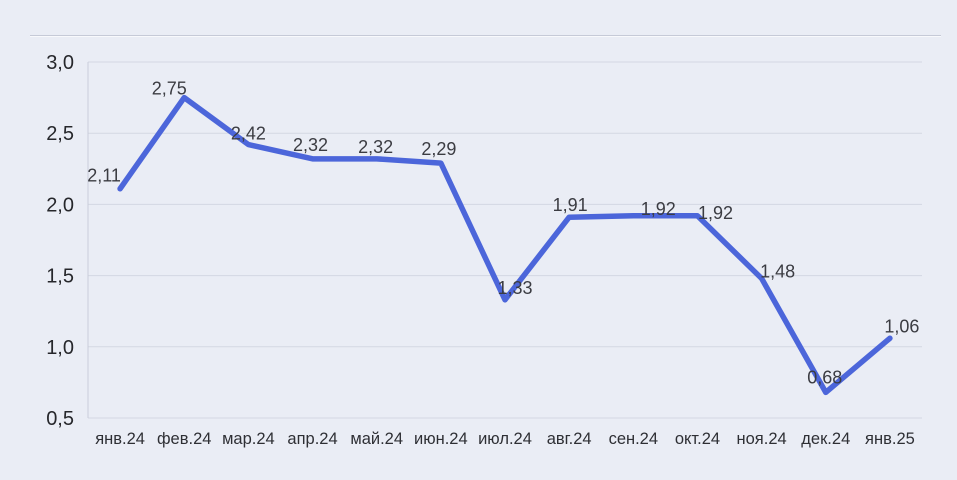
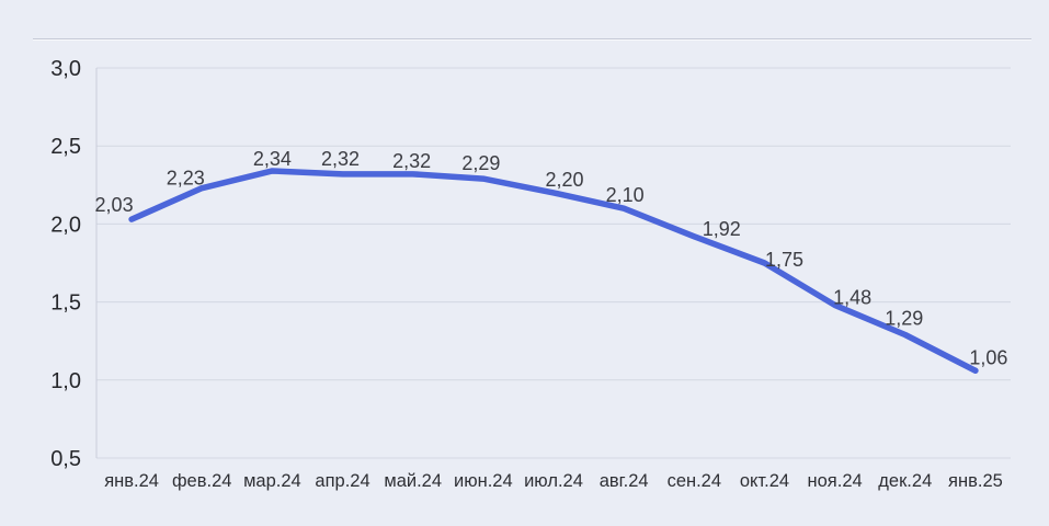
янв.24: 2,11 -> 2,03
фев.24: 2,75 -> 2,23
мар.24: 2,42 -> 2,34
июл.24: 1,33 -> 2,20
авг.24: 1,91 -> 2,10
окт.24: 1,92 -> 1,75
дек.24: 0,68 -> 1,29
